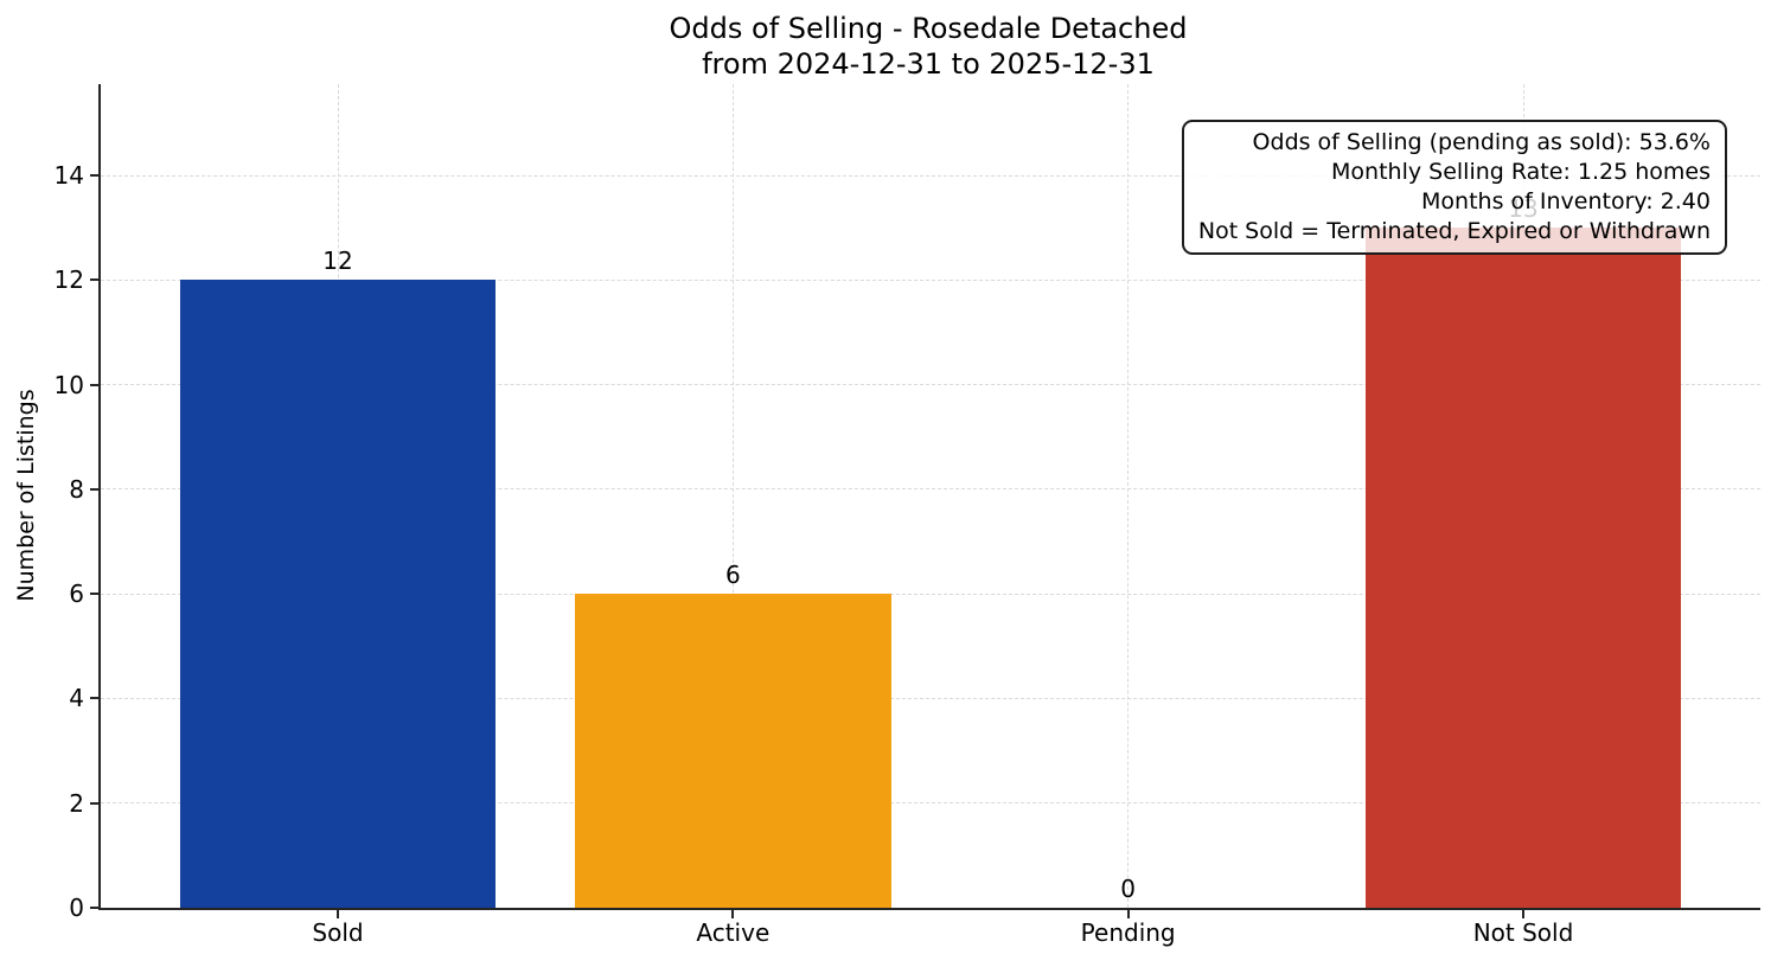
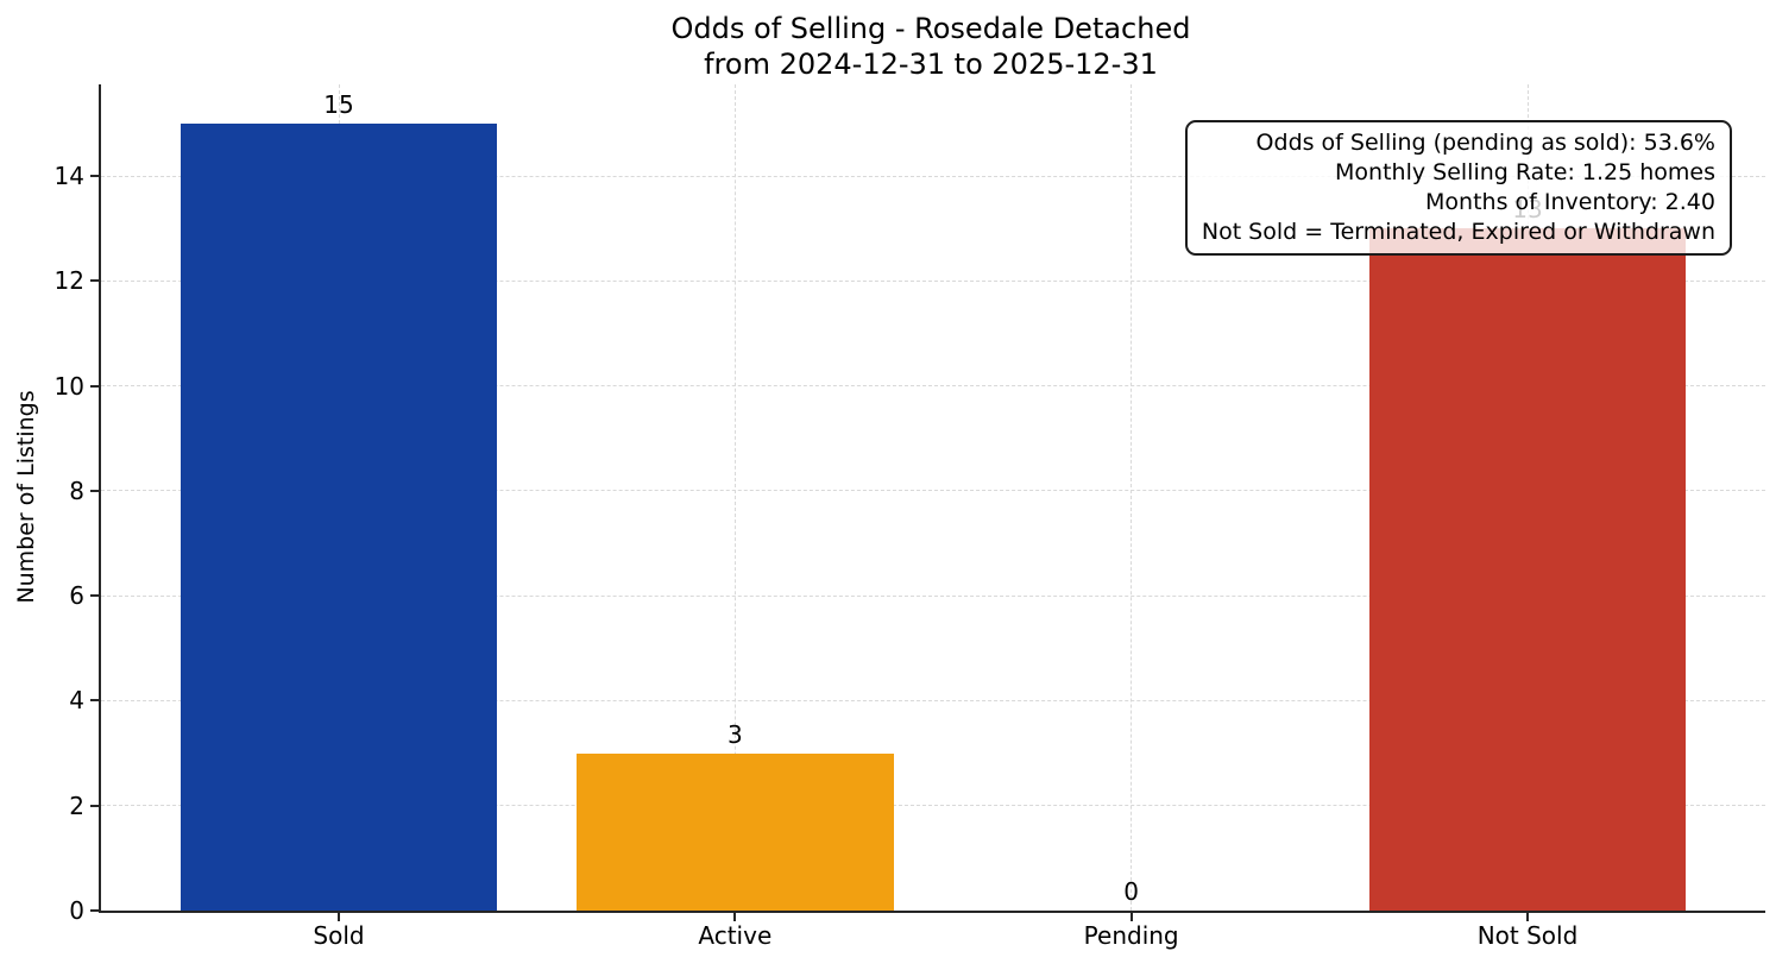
Sold: 12 -> 15
Active: 6 -> 3
